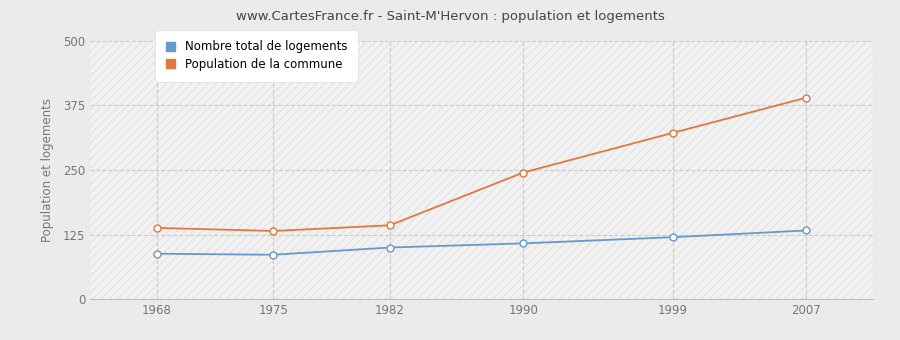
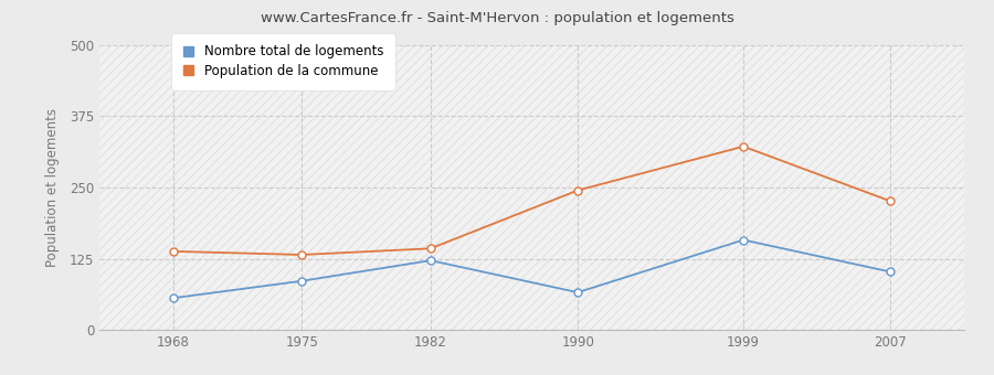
Nombre total de logements/1968: 88 -> 56
Nombre total de logements/1982: 100 -> 122
Nombre total de logements/1990: 108 -> 66
Nombre total de logements/1999: 120 -> 158
Nombre total de logements/2007: 133 -> 102
Population de la commune/2007: 390 -> 226
